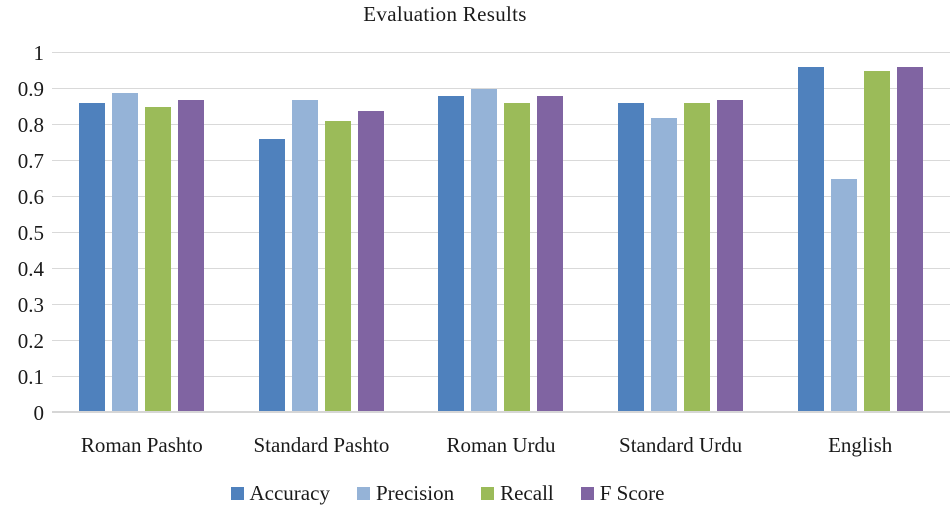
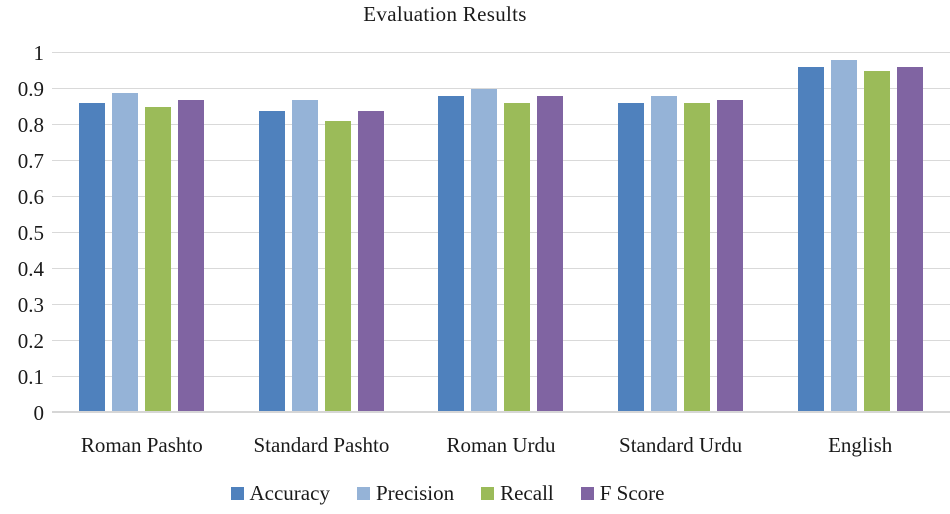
Accuracy/Standard Pashto: 0.76 -> 0.84
Precision/Standard Urdu: 0.82 -> 0.88
Precision/English: 0.65 -> 0.98
